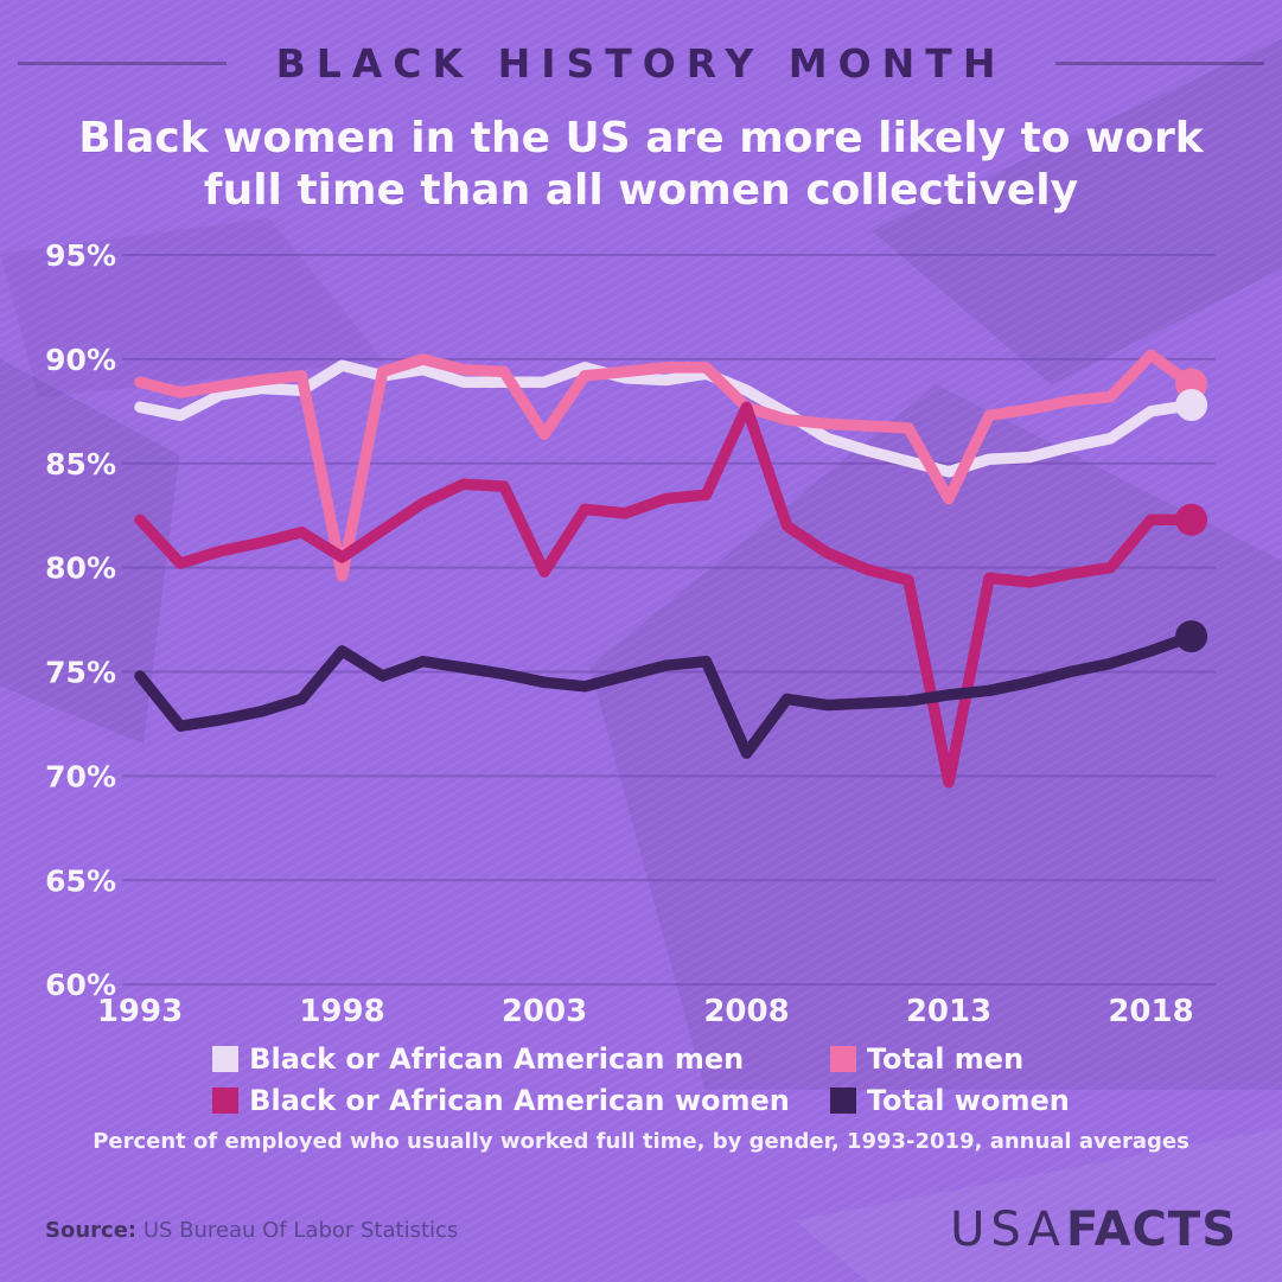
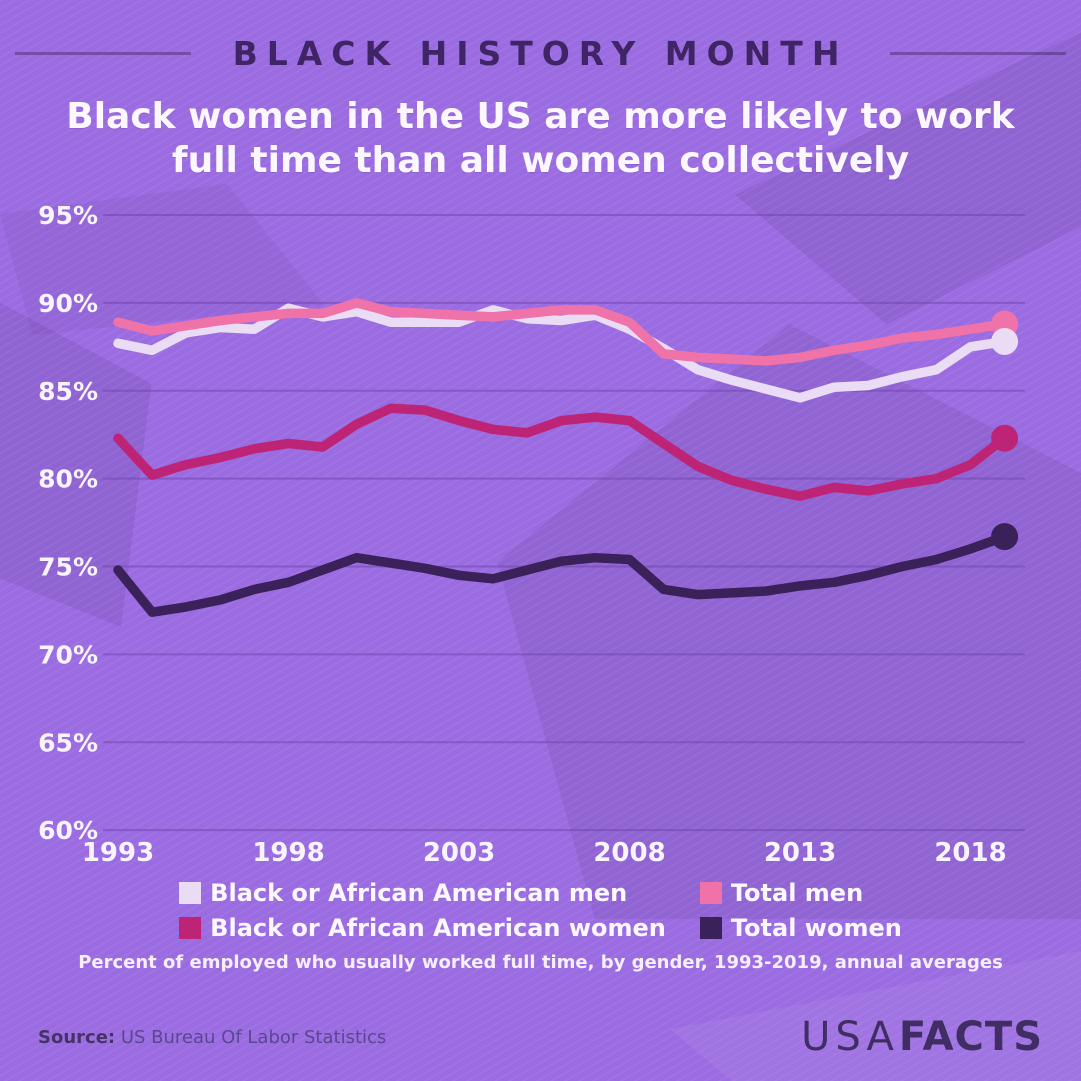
Total men/1998: 79.6% -> 89.4%
Black or African American women/1998: 80.5% -> 82.0%
Total women/1998: 76.0% -> 74.1%
Total men/2003: 86.4% -> 89.3%
Black or African American women/2003: 79.8% -> 83.3%
Total men/2008: 87.7% -> 88.9%
Black or African American women/2008: 87.7% -> 83.3%
Total women/2008: 71.1% -> 75.4%
Total men/2013: 83.3% -> 86.9%
Black or African American women/2013: 69.7% -> 79.0%
Total men/2018: 90.2% -> 88.5%
Black or African American women/2018: 82.3% -> 80.8%
